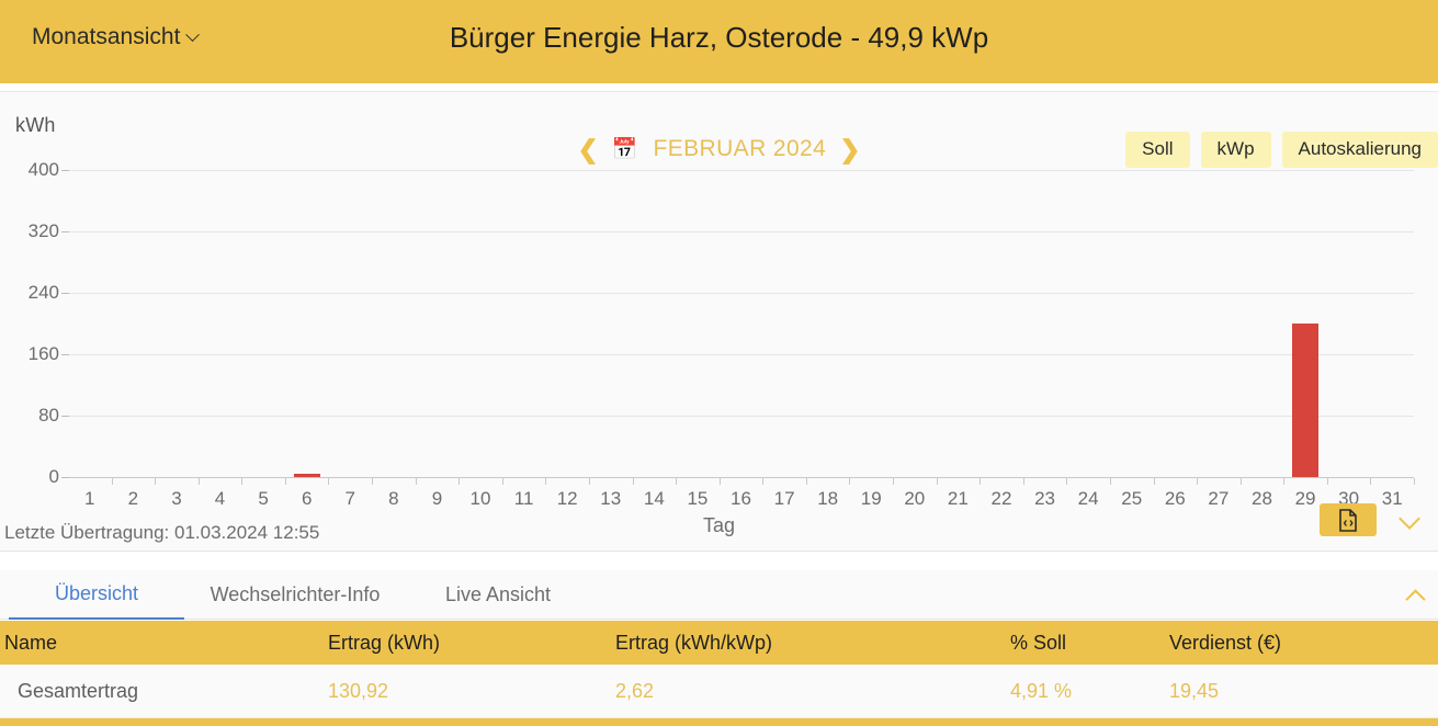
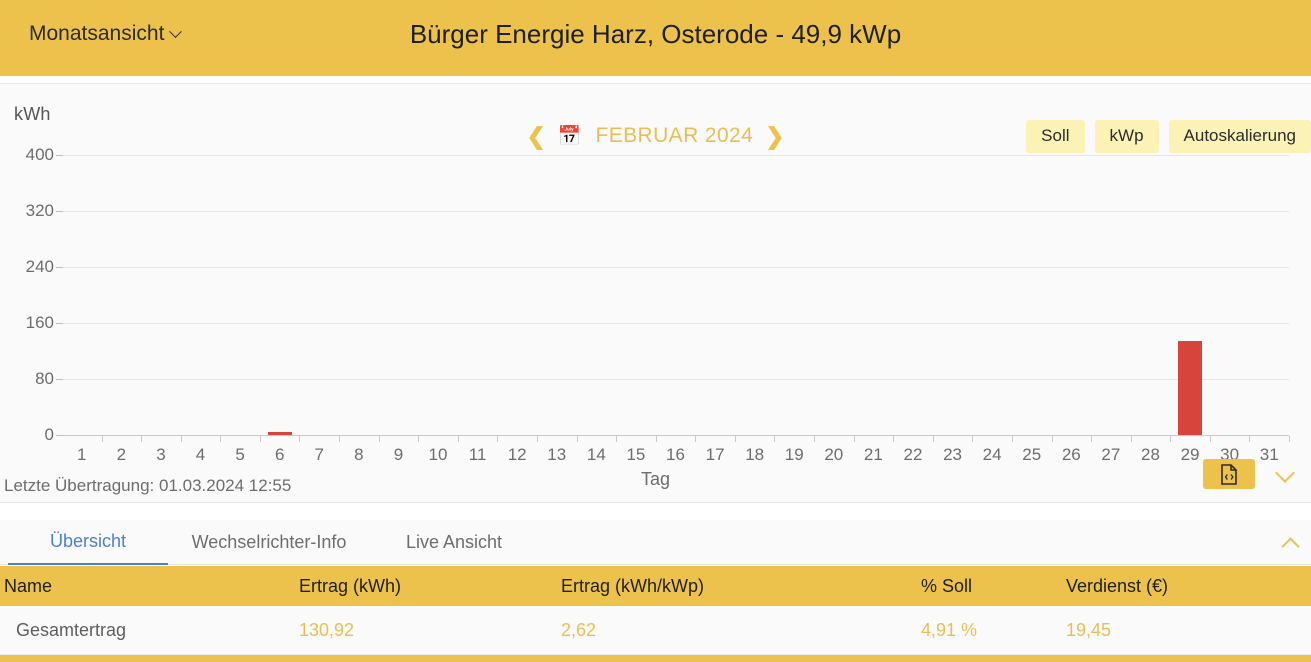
29: 200 -> 140
